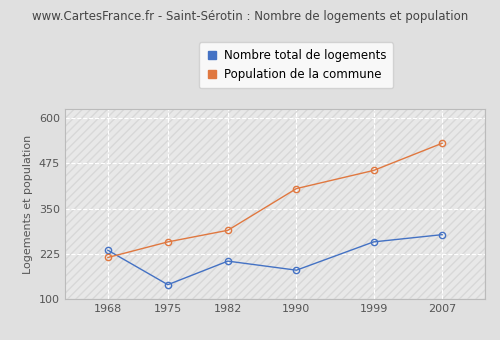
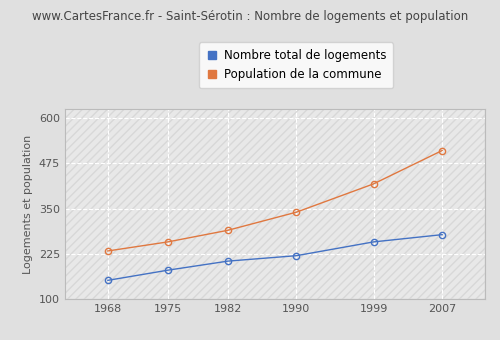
Nombre total de logements/1968: 235 -> 152
Population de la commune/1968: 215 -> 233
Nombre total de logements/1975: 140 -> 180
Nombre total de logements/1990: 180 -> 220
Population de la commune/1990: 405 -> 340
Population de la commune/1999: 455 -> 418
Population de la commune/2007: 530 -> 510
